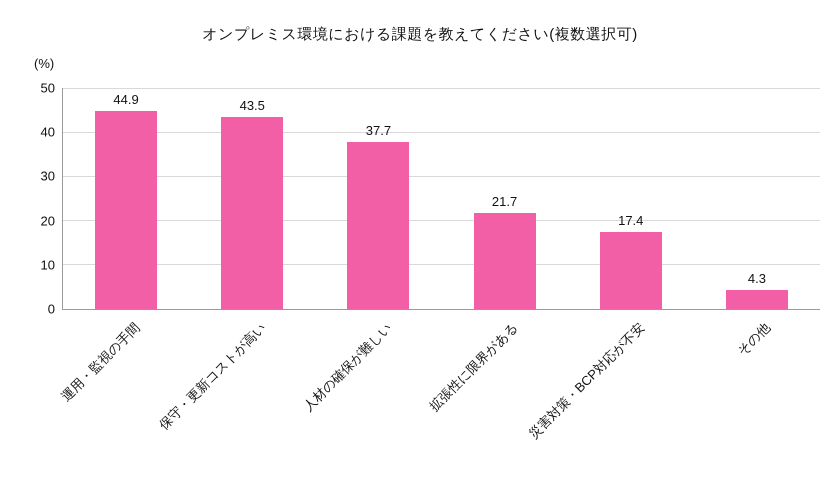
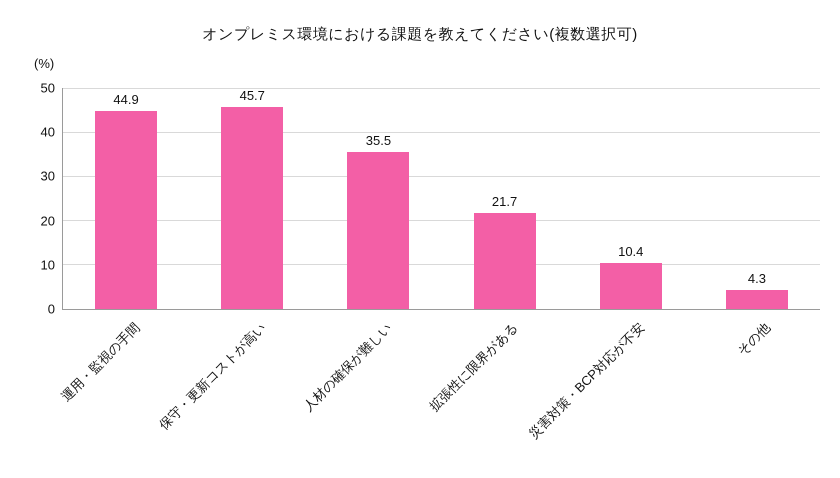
保守・更新コストが高い: 43.5 -> 45.7
人材の確保が難しい: 37.7 -> 35.5
災害対策・BCP対応が不安: 17.4 -> 10.4
